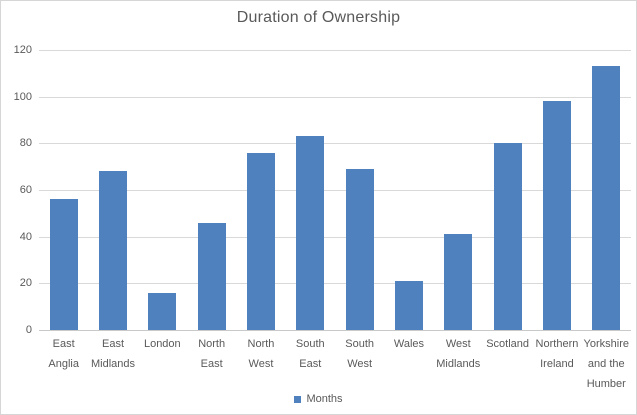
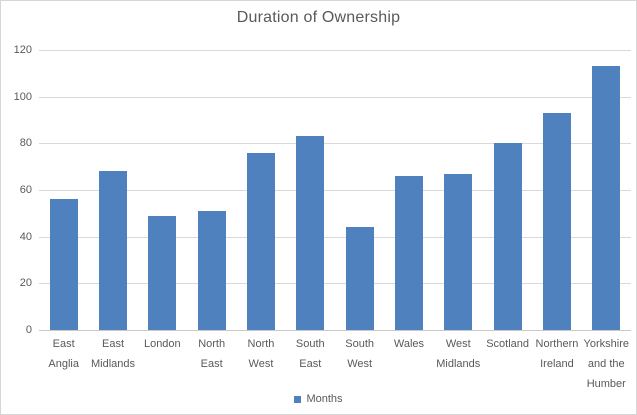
London: 16 -> 49
North East: 46 -> 51
South West: 69 -> 44
Wales: 21 -> 66
West Midlands: 41 -> 67
Northern Ireland: 98 -> 93
